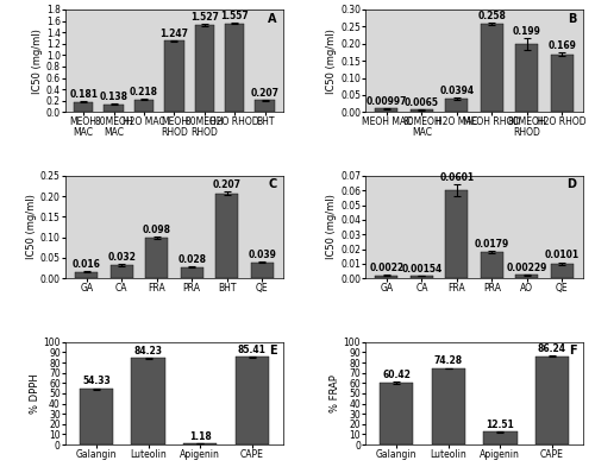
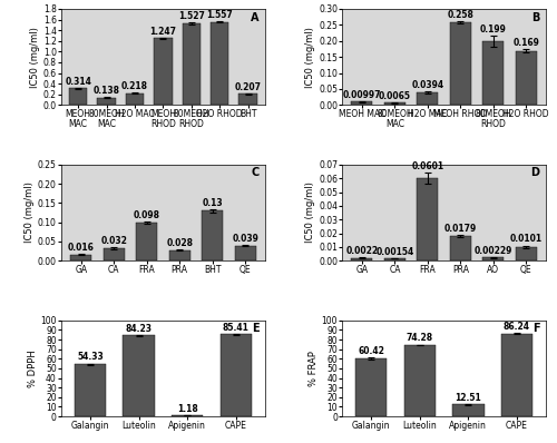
MEOH MAC: 0.181 -> 0.314
BHT: 0.207 -> 0.13
